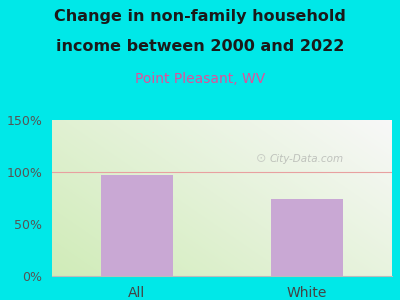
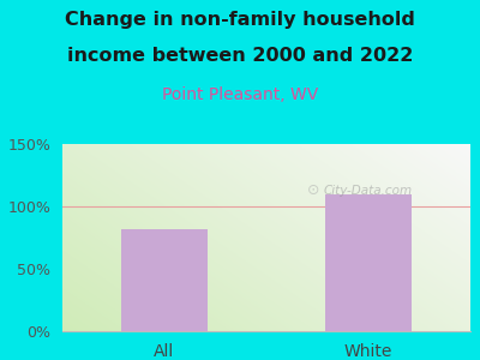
All: 97% -> 82%
White: 74% -> 110%
